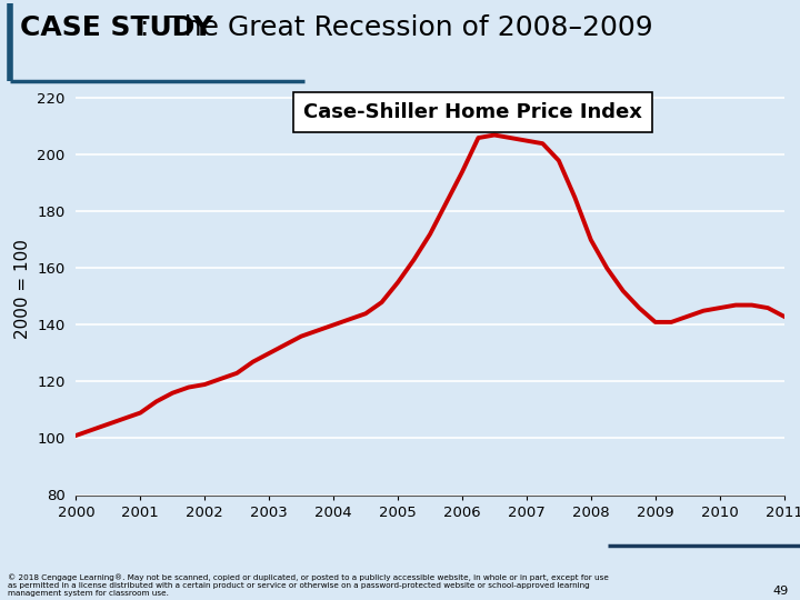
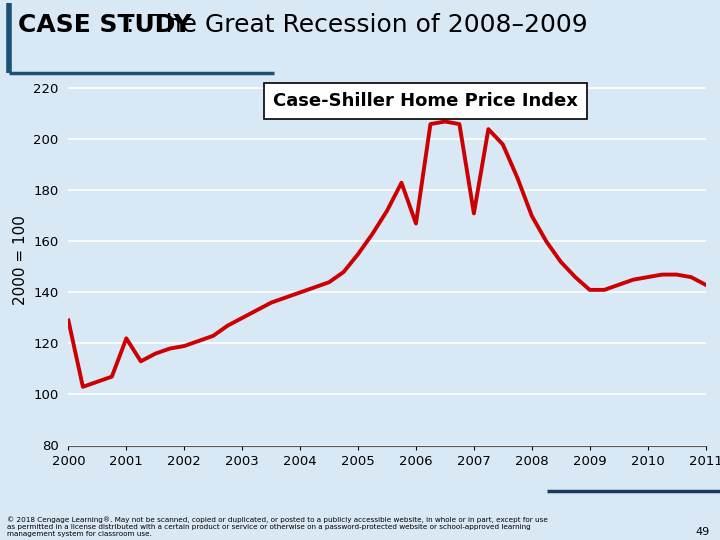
2000: 101 -> 129
2001: 109 -> 122
2006: 194 -> 167
2007: 205 -> 171
